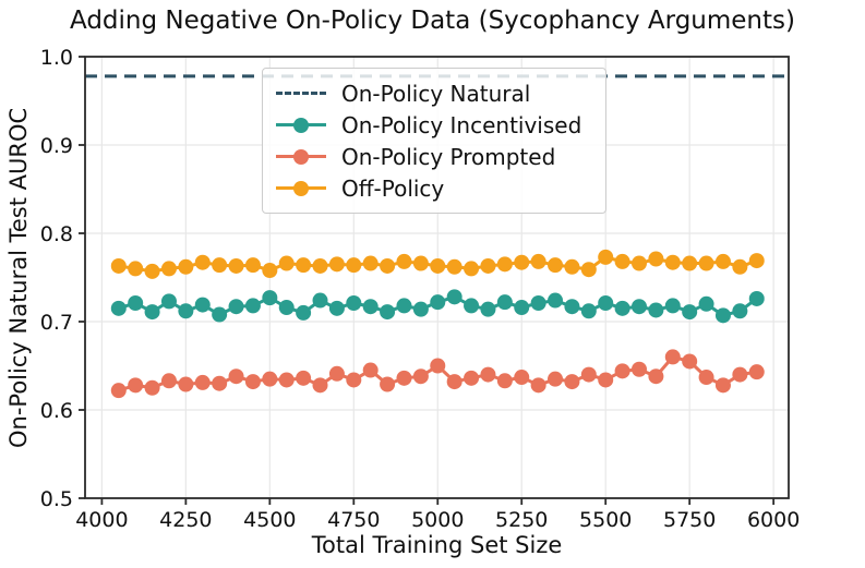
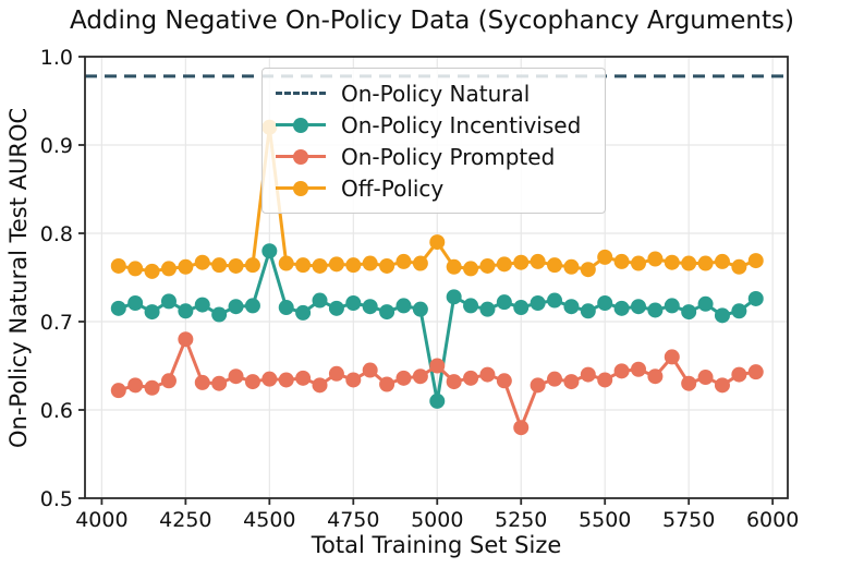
On-Policy Prompted/4250: 0.63 -> 0.68
On-Policy Incentivised/4500: 0.73 -> 0.78
Off-Policy/4500: 0.76 -> 0.92
On-Policy Incentivised/5000: 0.72 -> 0.61
Off-Policy/5000: 0.76 -> 0.79
On-Policy Prompted/5250: 0.64 -> 0.58
On-Policy Prompted/5750: 0.66 -> 0.63
